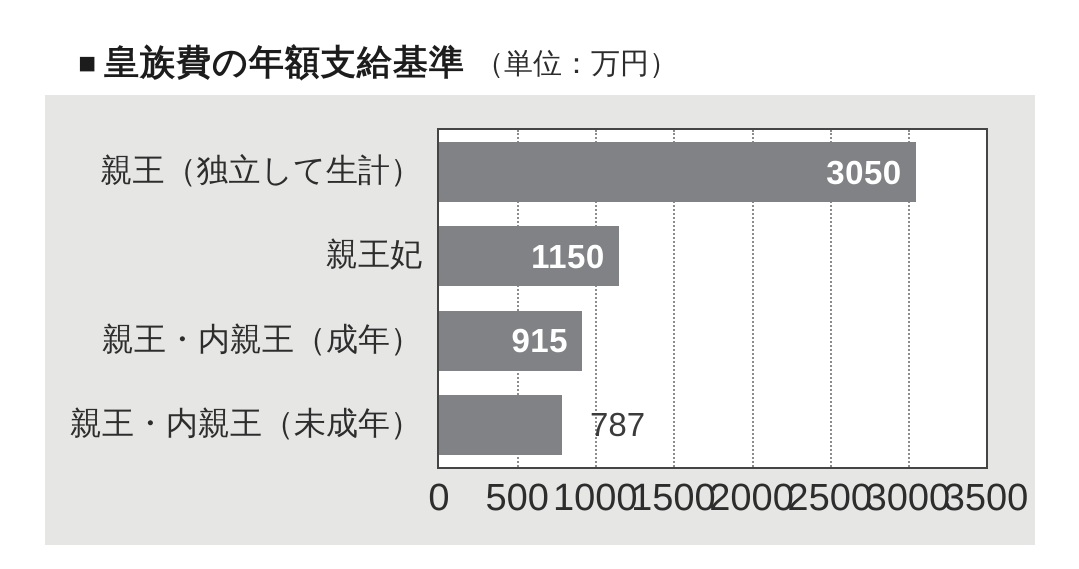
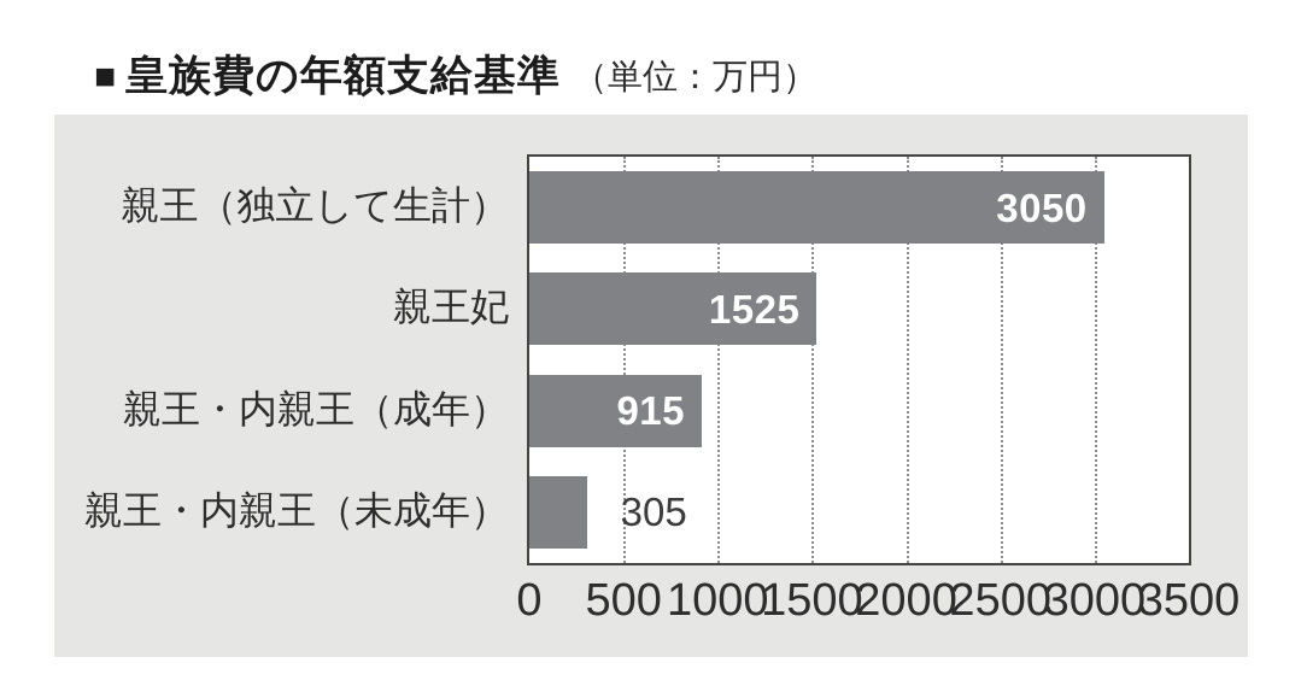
親王妃: 1150 -> 1525
親王・内親王（未成年）: 787 -> 305
